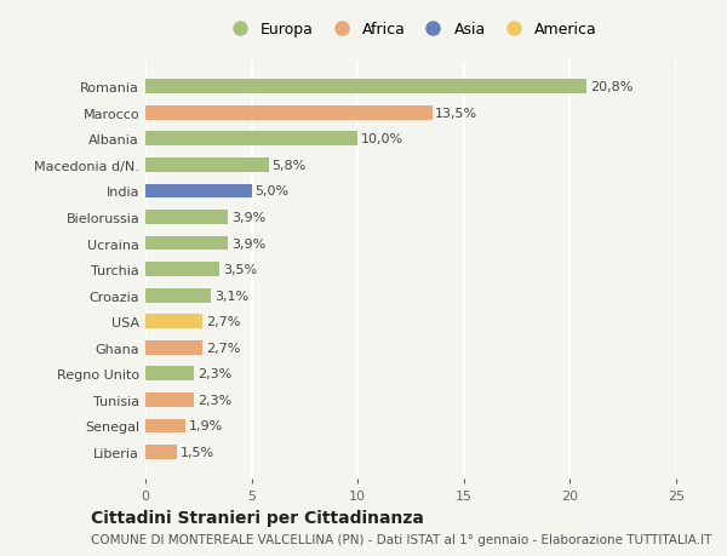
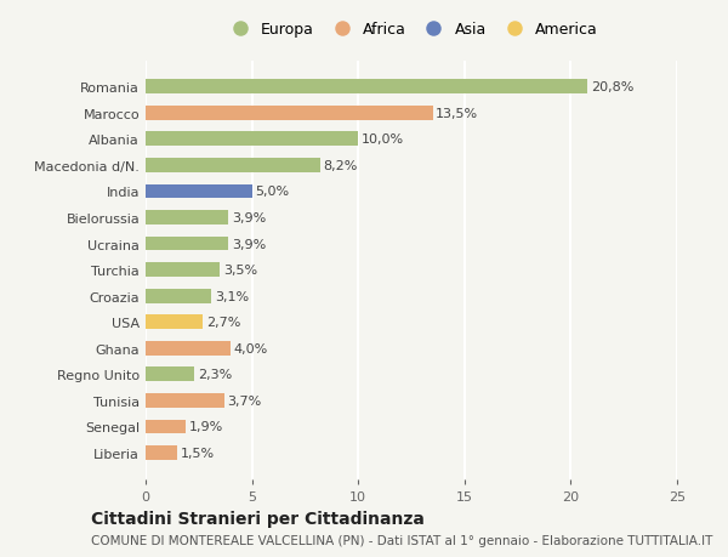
Macedonia d/N.: 5,8% -> 8,2%
Ghana: 2,7% -> 4,0%
Tunisia: 2,3% -> 3,7%
